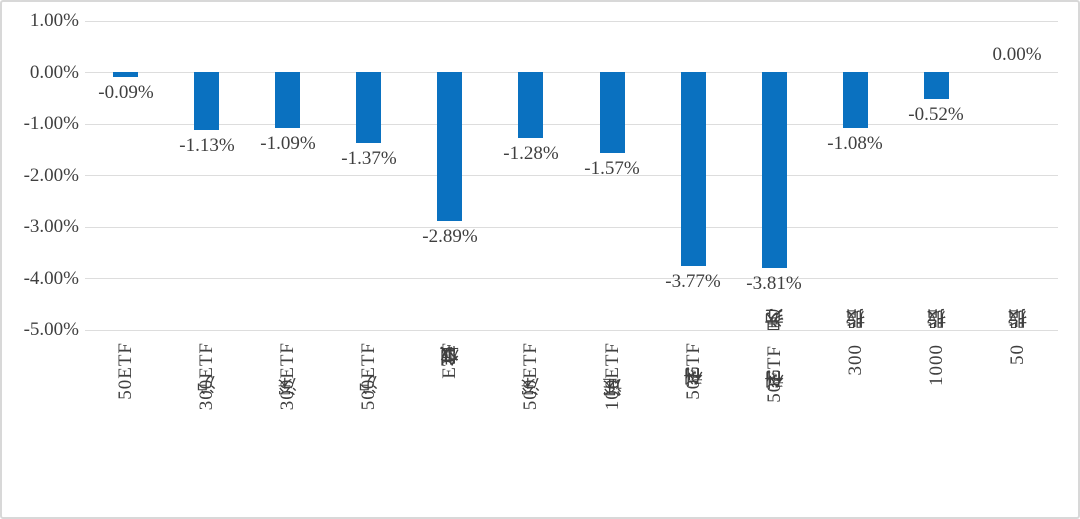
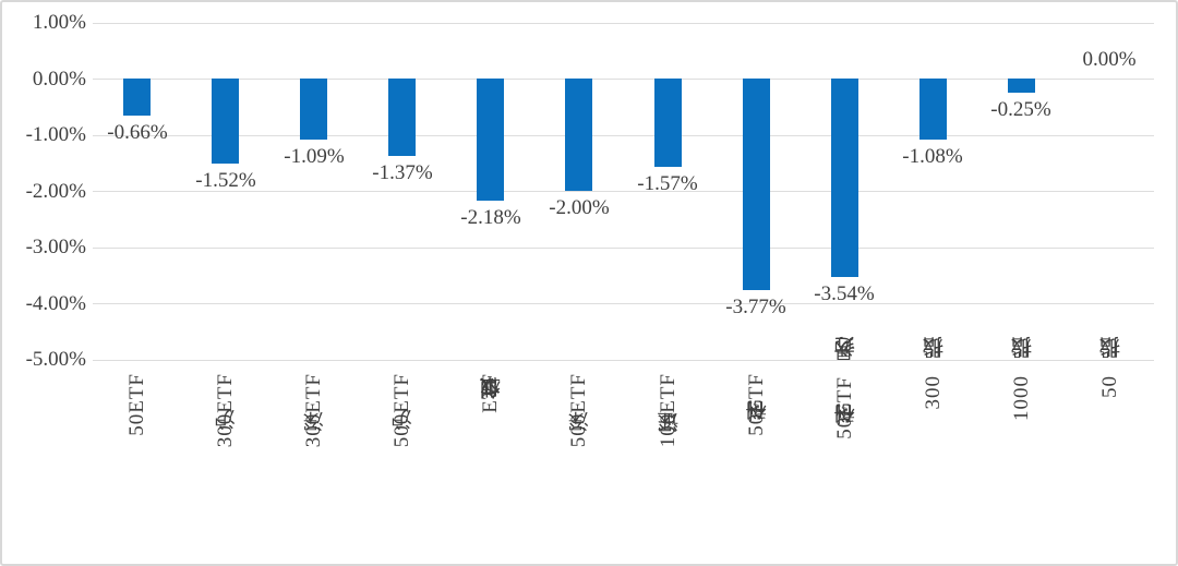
50ETF: -0.09% -> -0.66%
沪300ETF: -1.13% -> -1.52%
创业板ETF: -2.89% -> -2.18%
深500ETF: -1.28% -> -2.00%
科创50ETF易方达: -3.81% -> -3.54%
1000股指: -0.52% -> -0.25%
